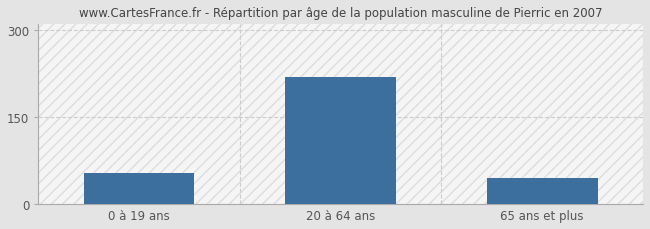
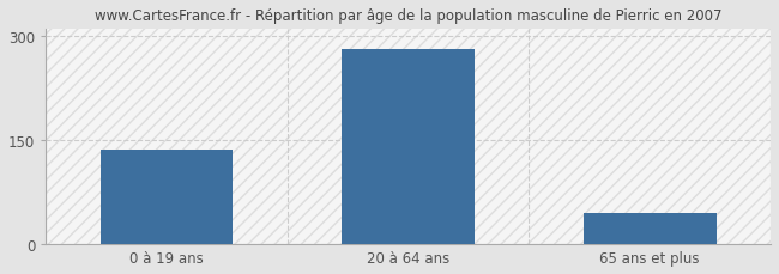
0 à 19 ans: 54 -> 136
20 à 64 ans: 220 -> 281
